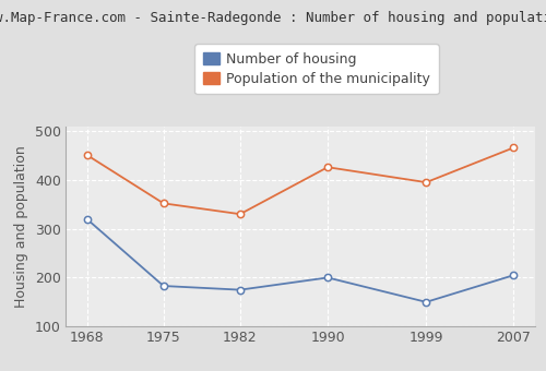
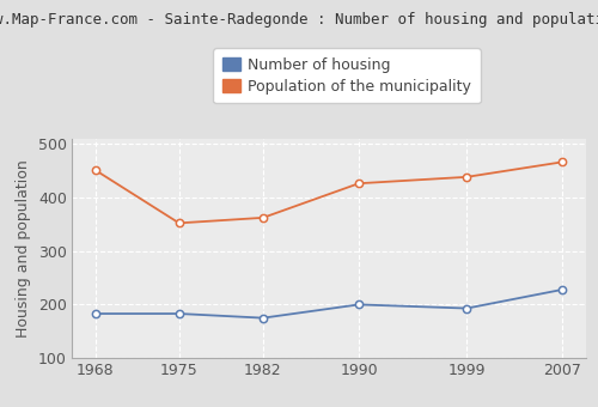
Number of housing/1968: 320 -> 183
Population of the municipality/1982: 330 -> 362
Number of housing/1999: 150 -> 193
Population of the municipality/1999: 395 -> 438
Number of housing/2007: 205 -> 228
